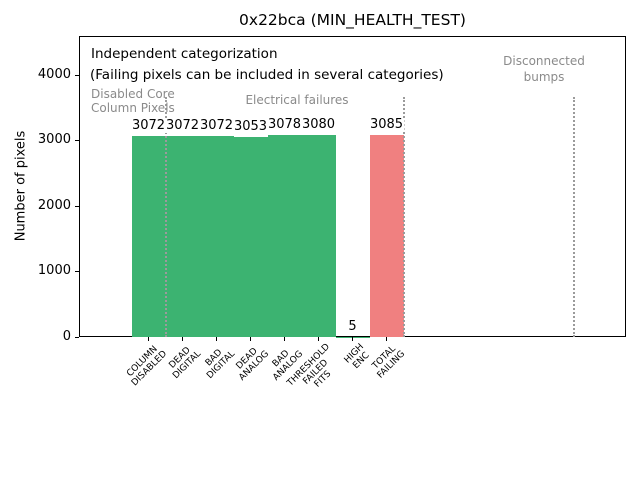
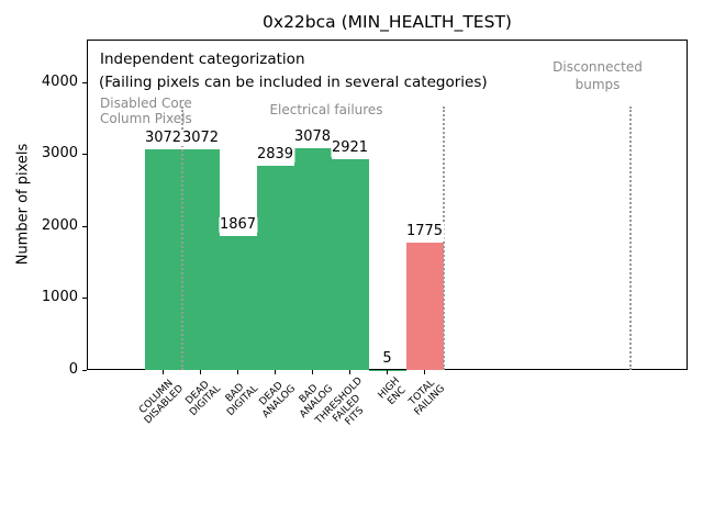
BAD DIGITAL: 3072 -> 1867
DEAD ANALOG: 3053 -> 2839
THRESHOLD FAILED FITS: 3080 -> 2921
TOTAL FAILING: 3085 -> 1775
